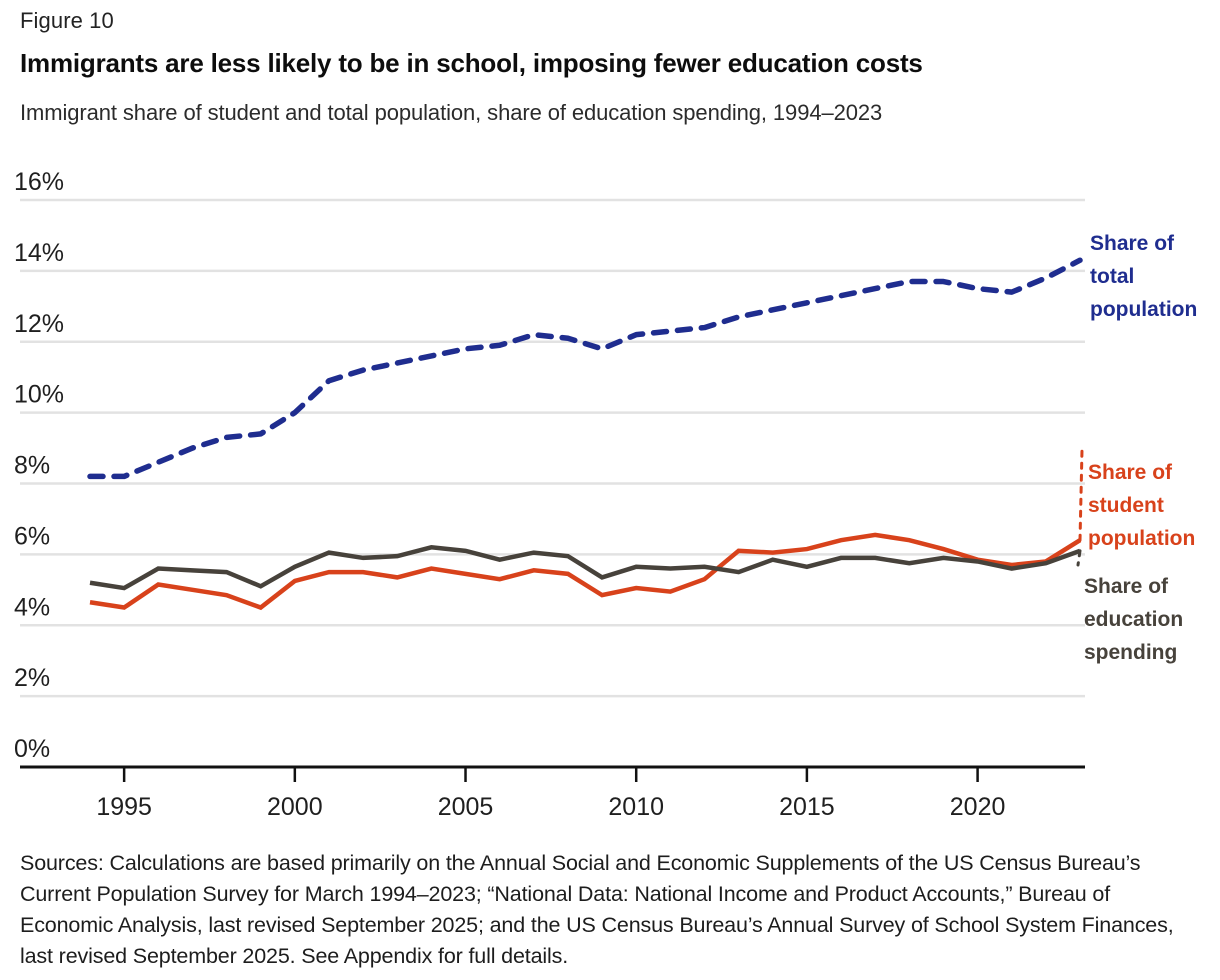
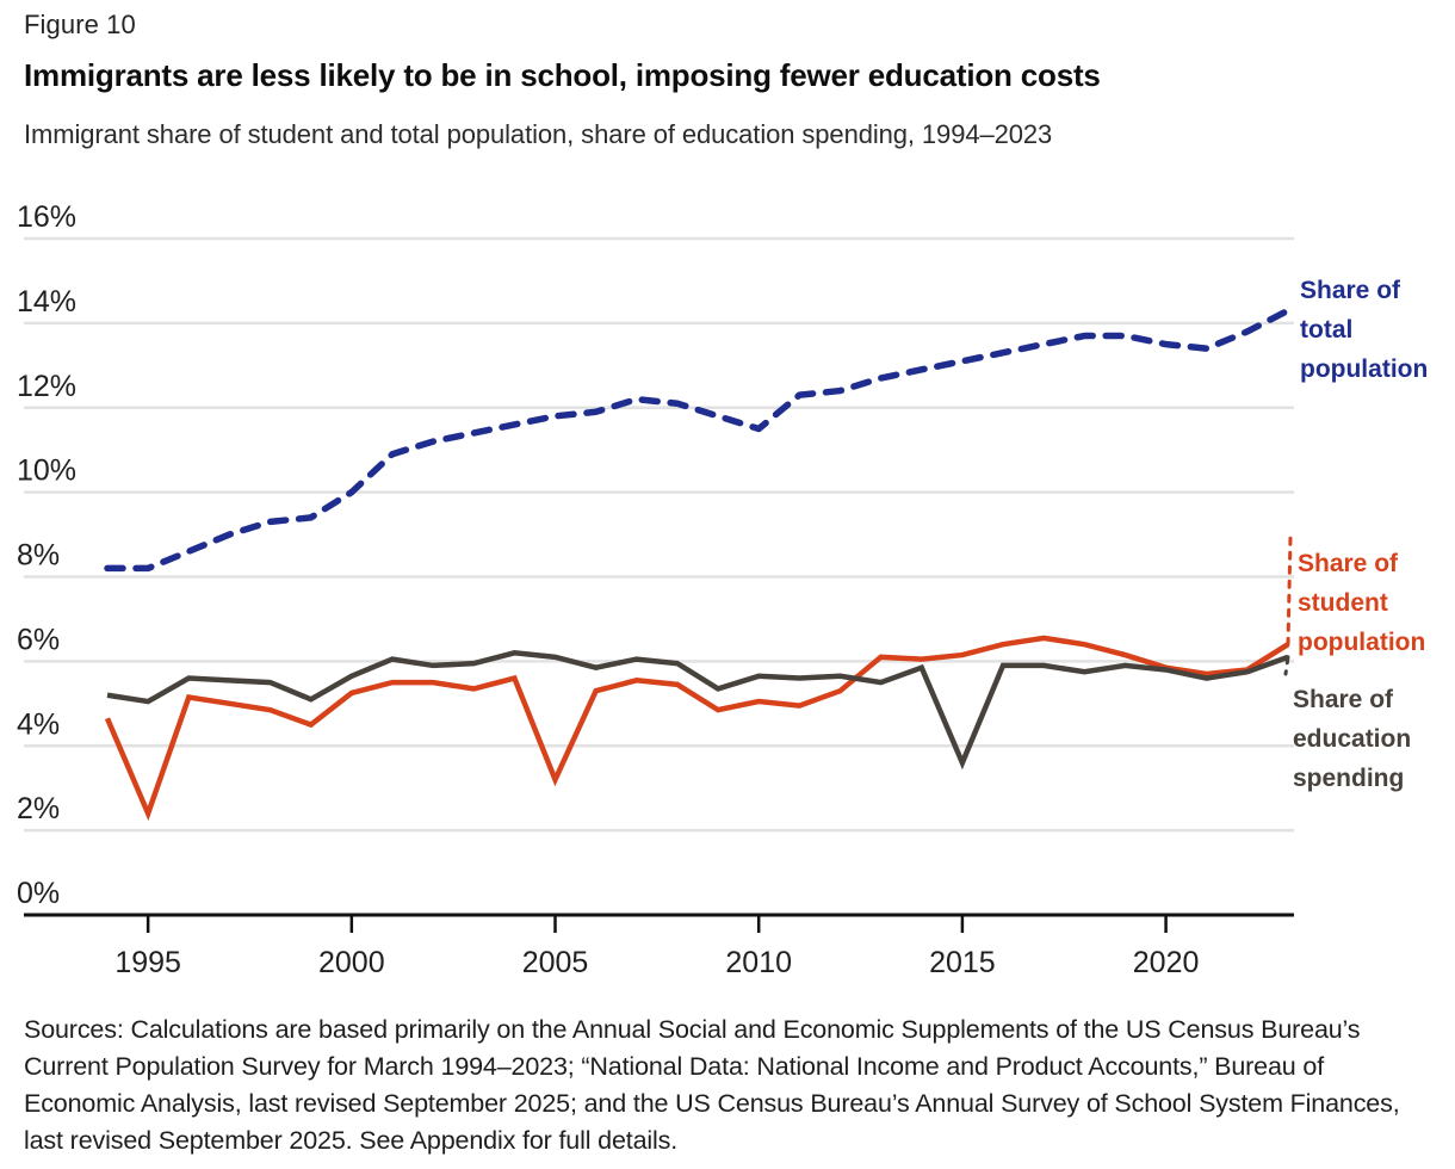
Share of student population/1995: 4.5% -> 2.4%
Share of student population/2005: 5.5% -> 3.2%
Share of total population/2010: 12.2% -> 11.5%
Share of education spending/2015: 5.7% -> 3.6%
